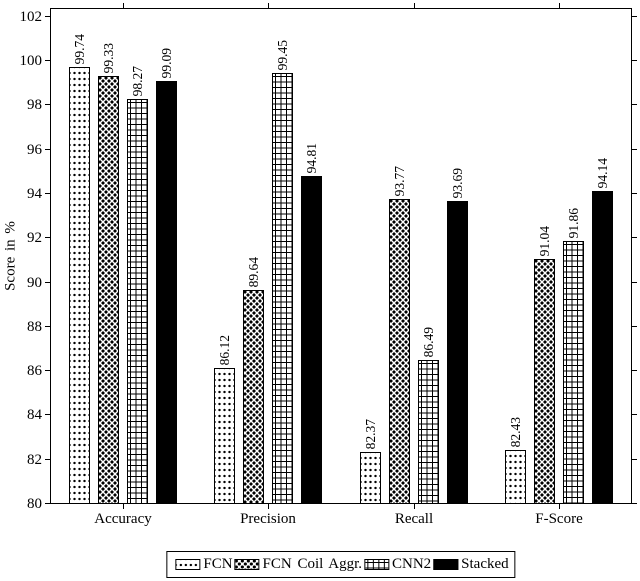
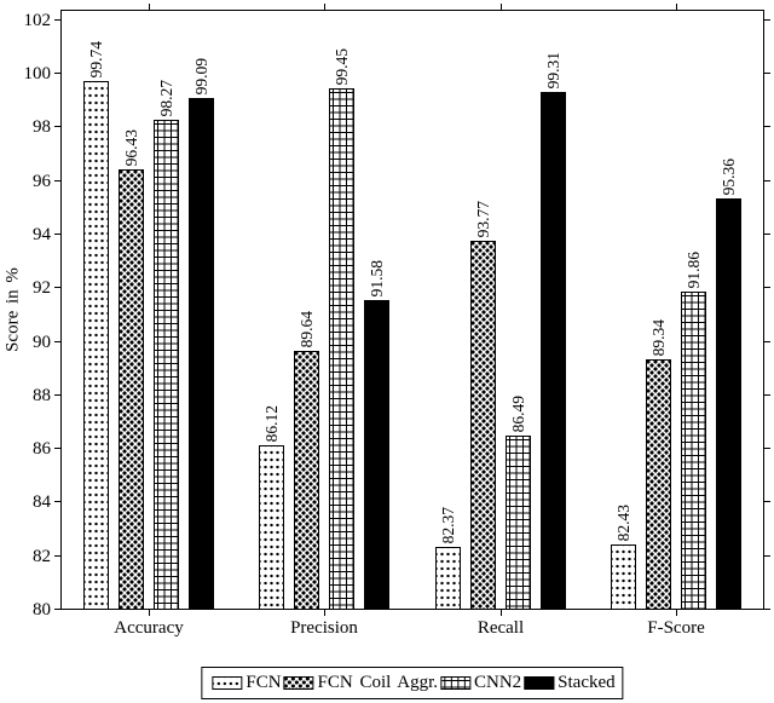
FCN Coil Aggr./Accuracy: 99.33 -> 96.43
Stacked/Precision: 94.81 -> 91.58
Stacked/Recall: 93.69 -> 99.31
FCN Coil Aggr./F-Score: 91.04 -> 89.34
Stacked/F-Score: 94.14 -> 95.36
